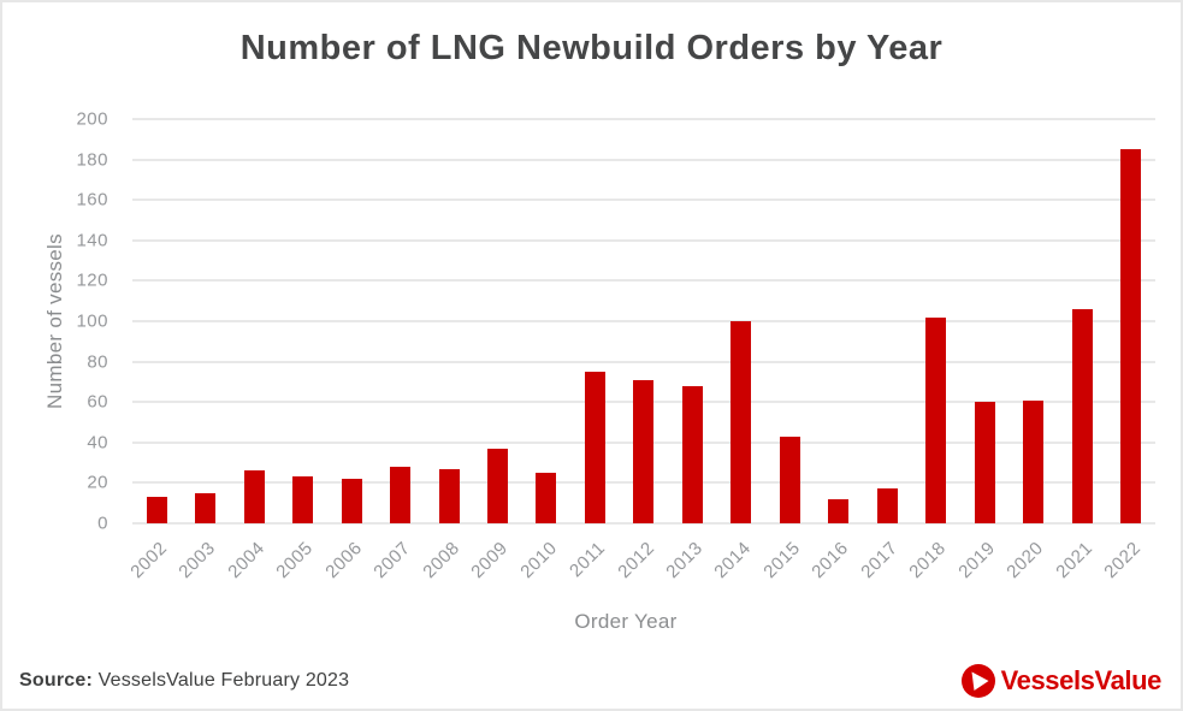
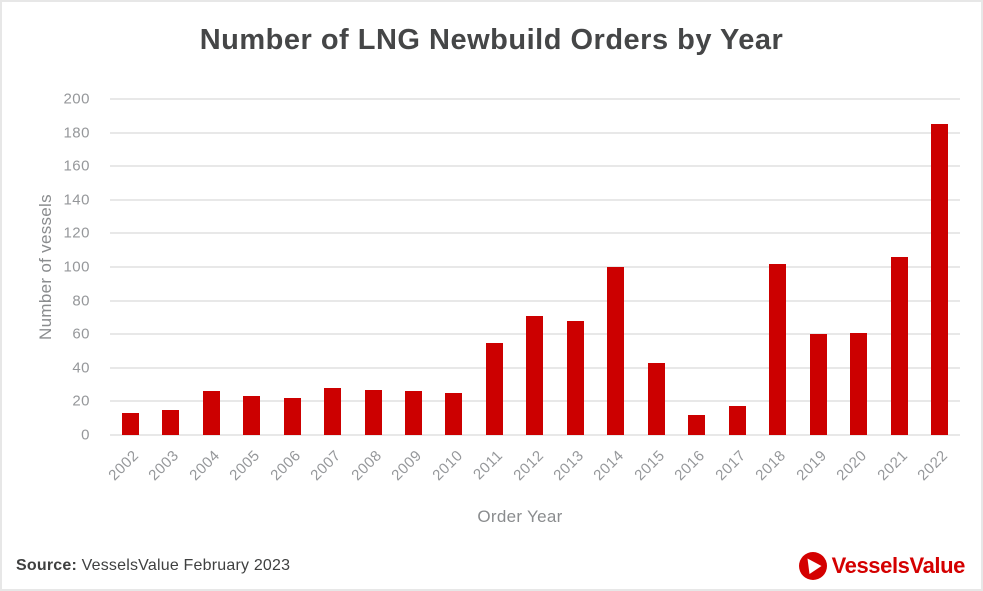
2009: 37 -> 26
2011: 75 -> 55
